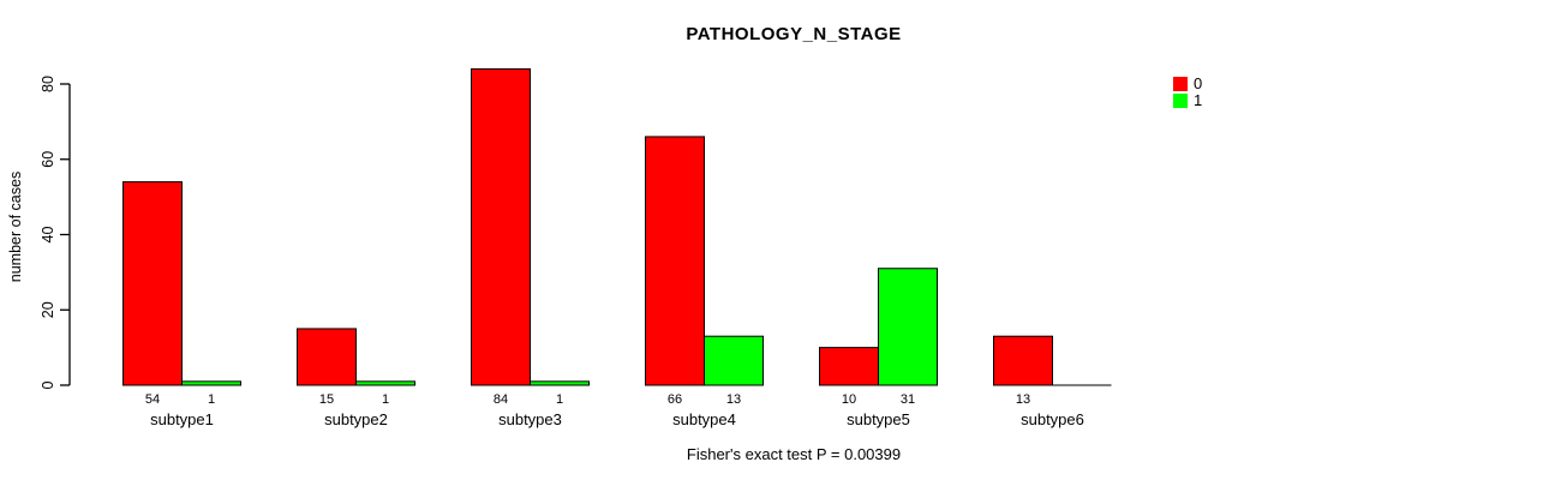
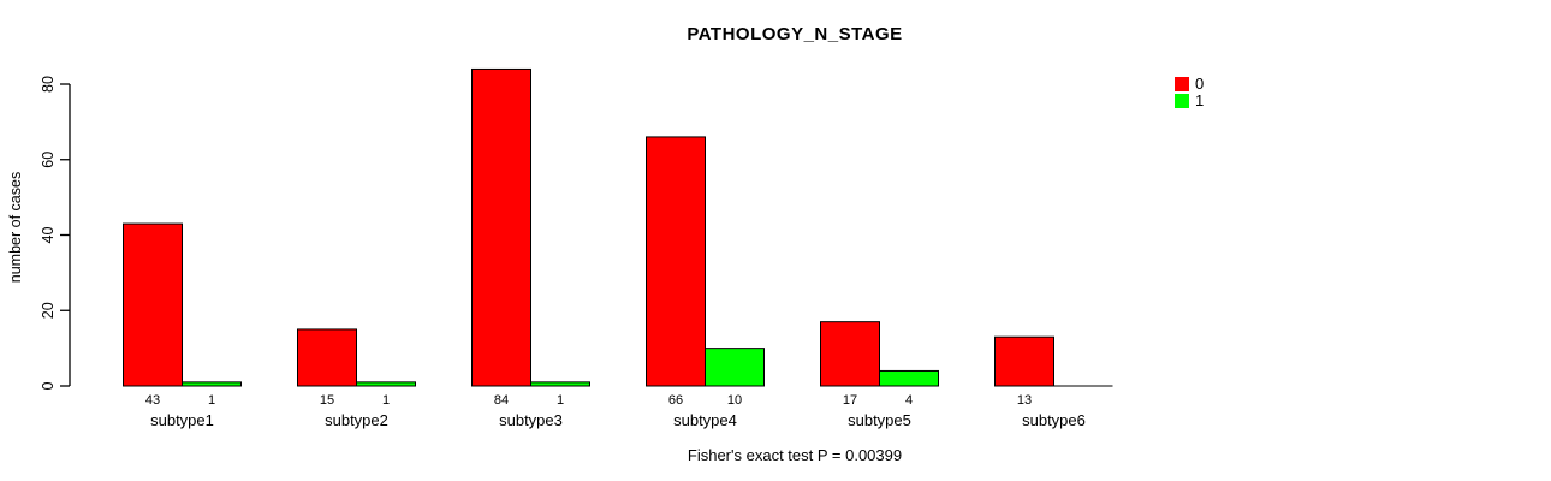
0/subtype1: 54 -> 43
1/subtype4: 13 -> 10
0/subtype5: 10 -> 17
1/subtype5: 31 -> 4
